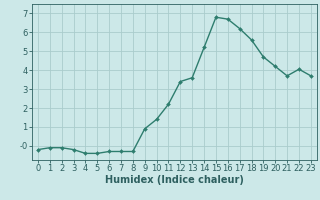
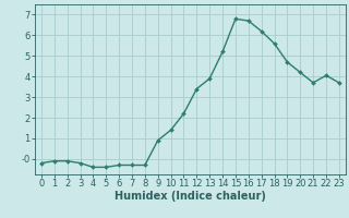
13: 3.6 -> 3.9
